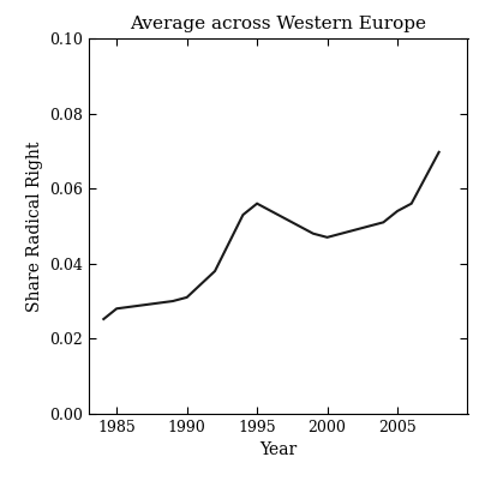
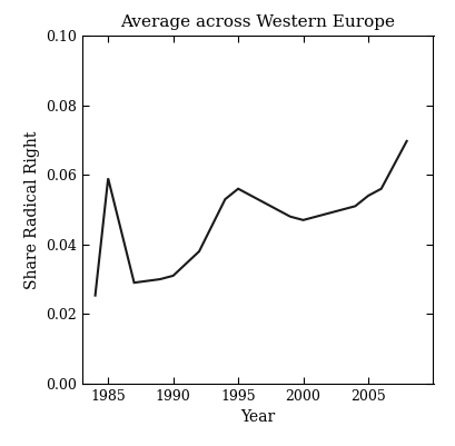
1985: 0.028 -> 0.059
